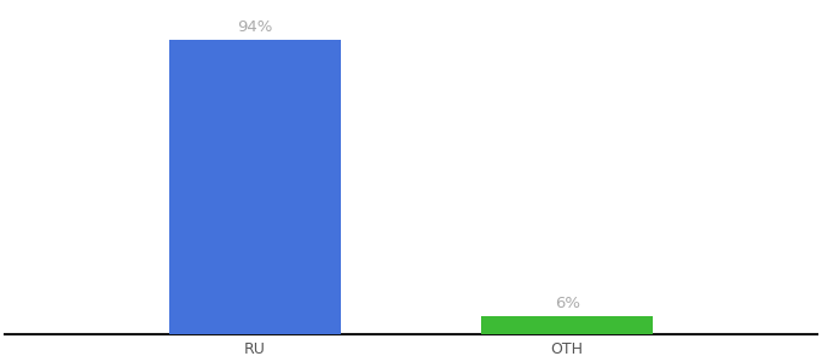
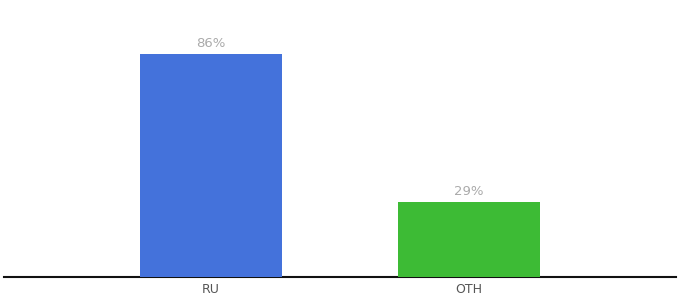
RU: 94% -> 86%
OTH: 6% -> 29%
